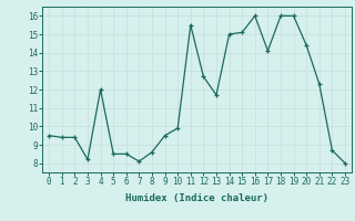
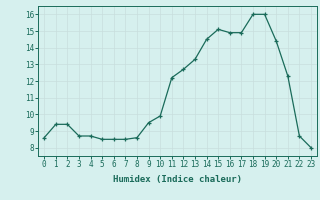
0: 9.5 -> 8.6
3: 8.2 -> 8.7
4: 12.0 -> 8.7
7: 8.1 -> 8.5
11: 15.5 -> 12.2
13: 11.7 -> 13.3
14: 15.0 -> 14.5
16: 16.0 -> 14.9
17: 14.1 -> 14.9
